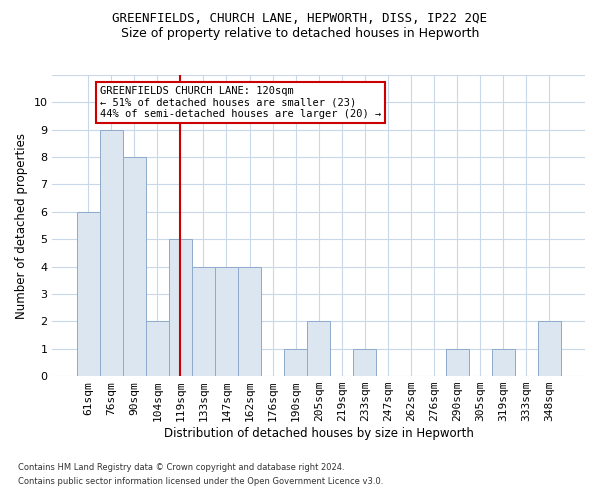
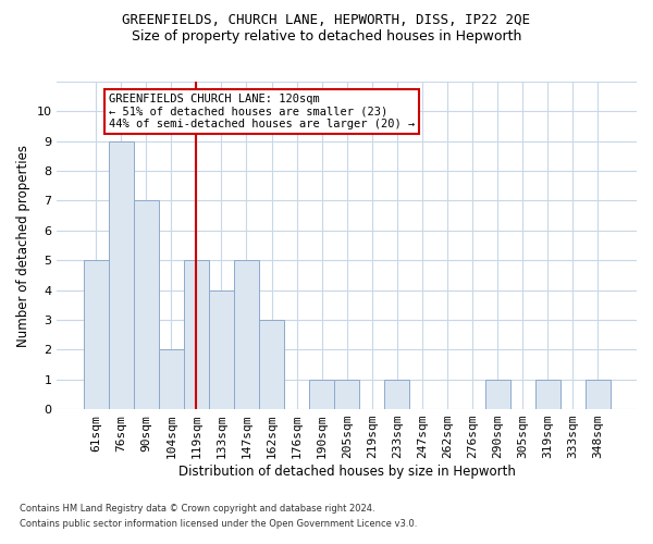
61sqm: 6 -> 5
90sqm: 8 -> 7
147sqm: 4 -> 5
162sqm: 4 -> 3
205sqm: 2 -> 1
348sqm: 2 -> 1
